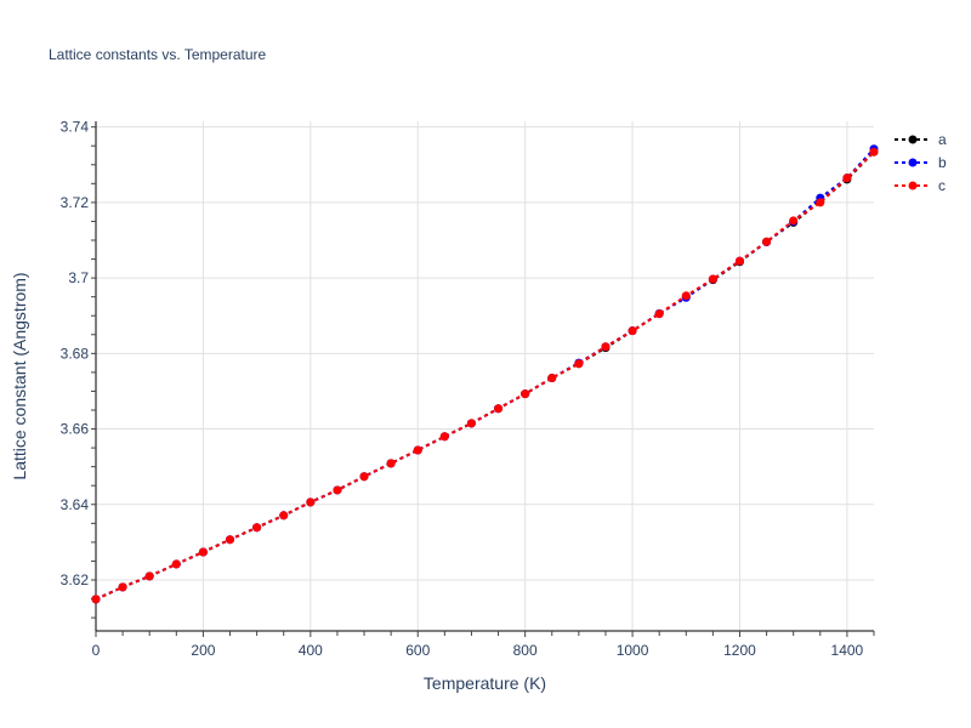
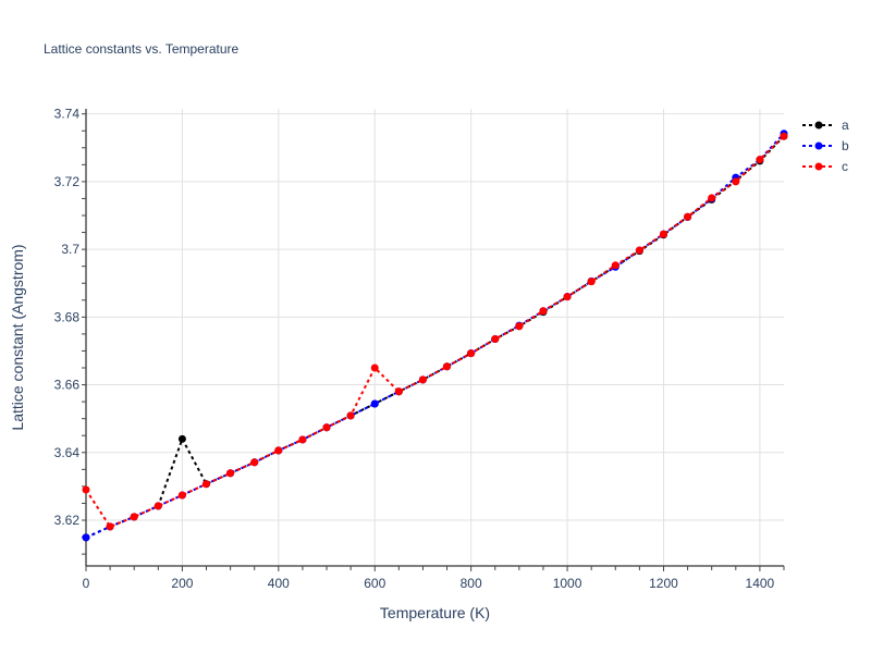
c/0: 3.615 -> 3.629
a/200: 3.627 -> 3.644
c/600: 3.654 -> 3.665
